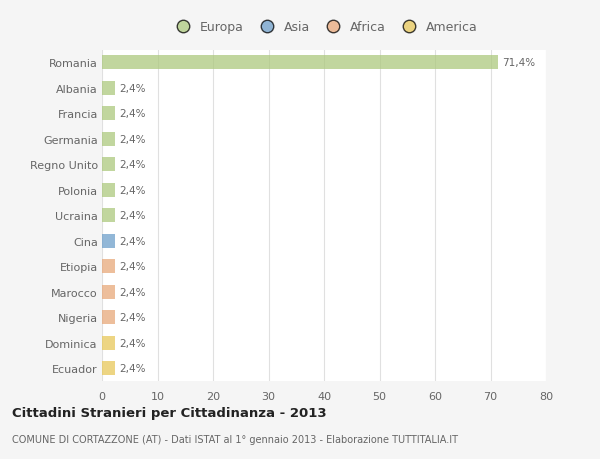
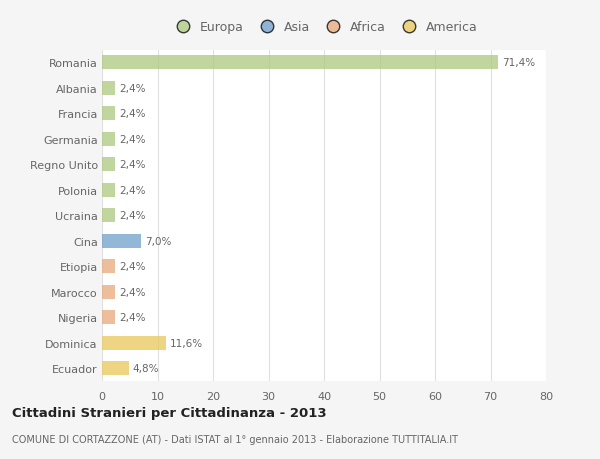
Cina: 2,4% -> 7,0%
Dominica: 2,4% -> 11,6%
Ecuador: 2,4% -> 4,8%
